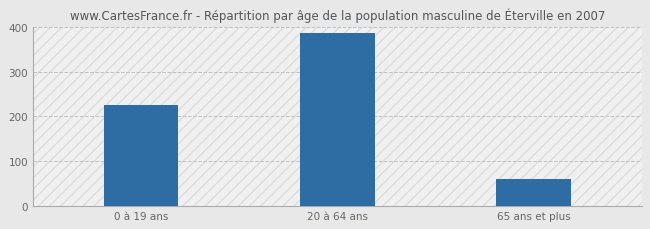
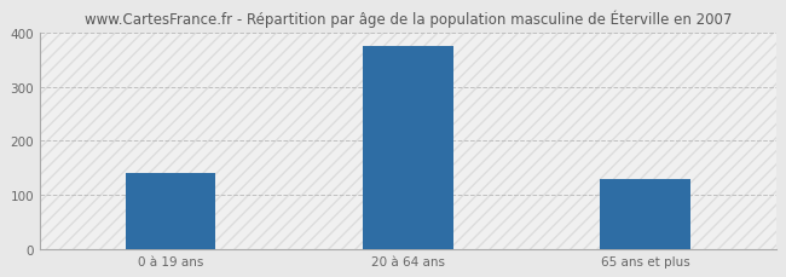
0 à 19 ans: 225 -> 140
20 à 64 ans: 388 -> 375
65 ans et plus: 60 -> 130
